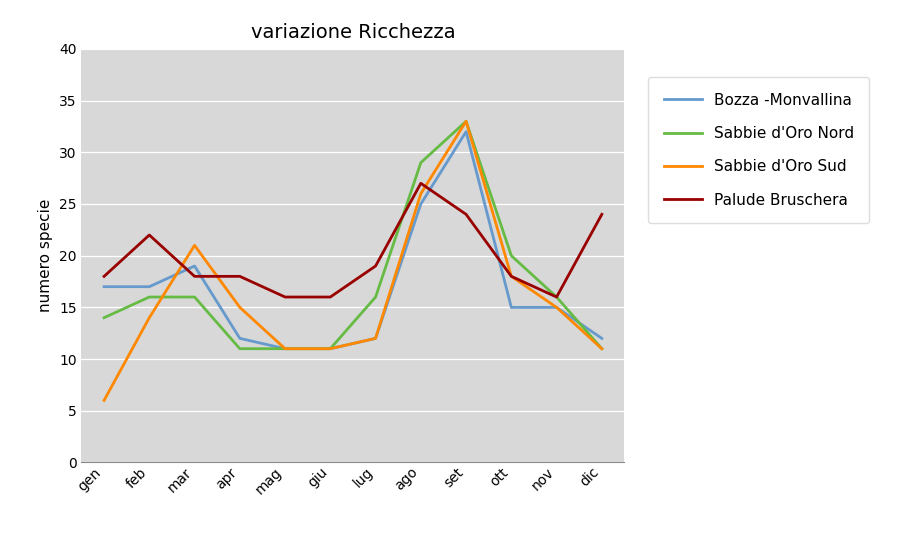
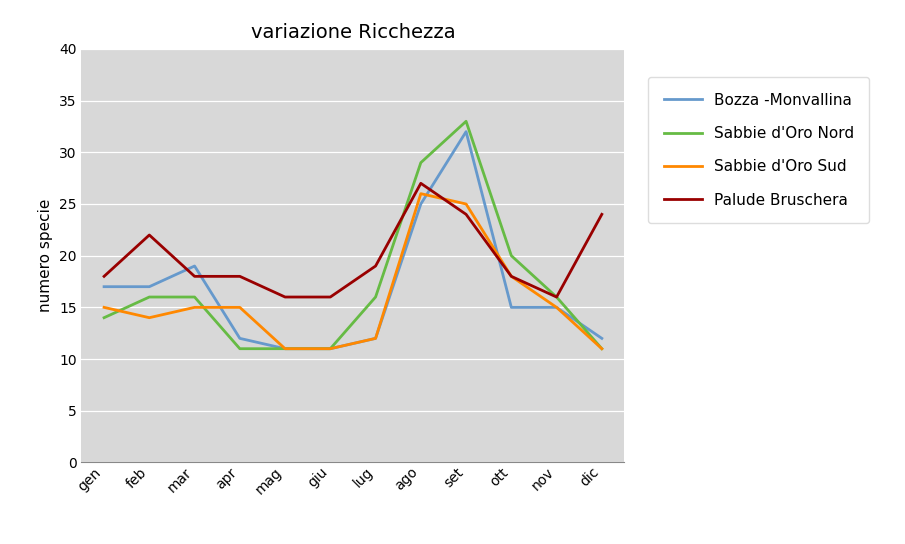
Sabbie d'Oro Sud/gen: 6 -> 15
Sabbie d'Oro Sud/mar: 21 -> 15
Sabbie d'Oro Sud/set: 33 -> 25
